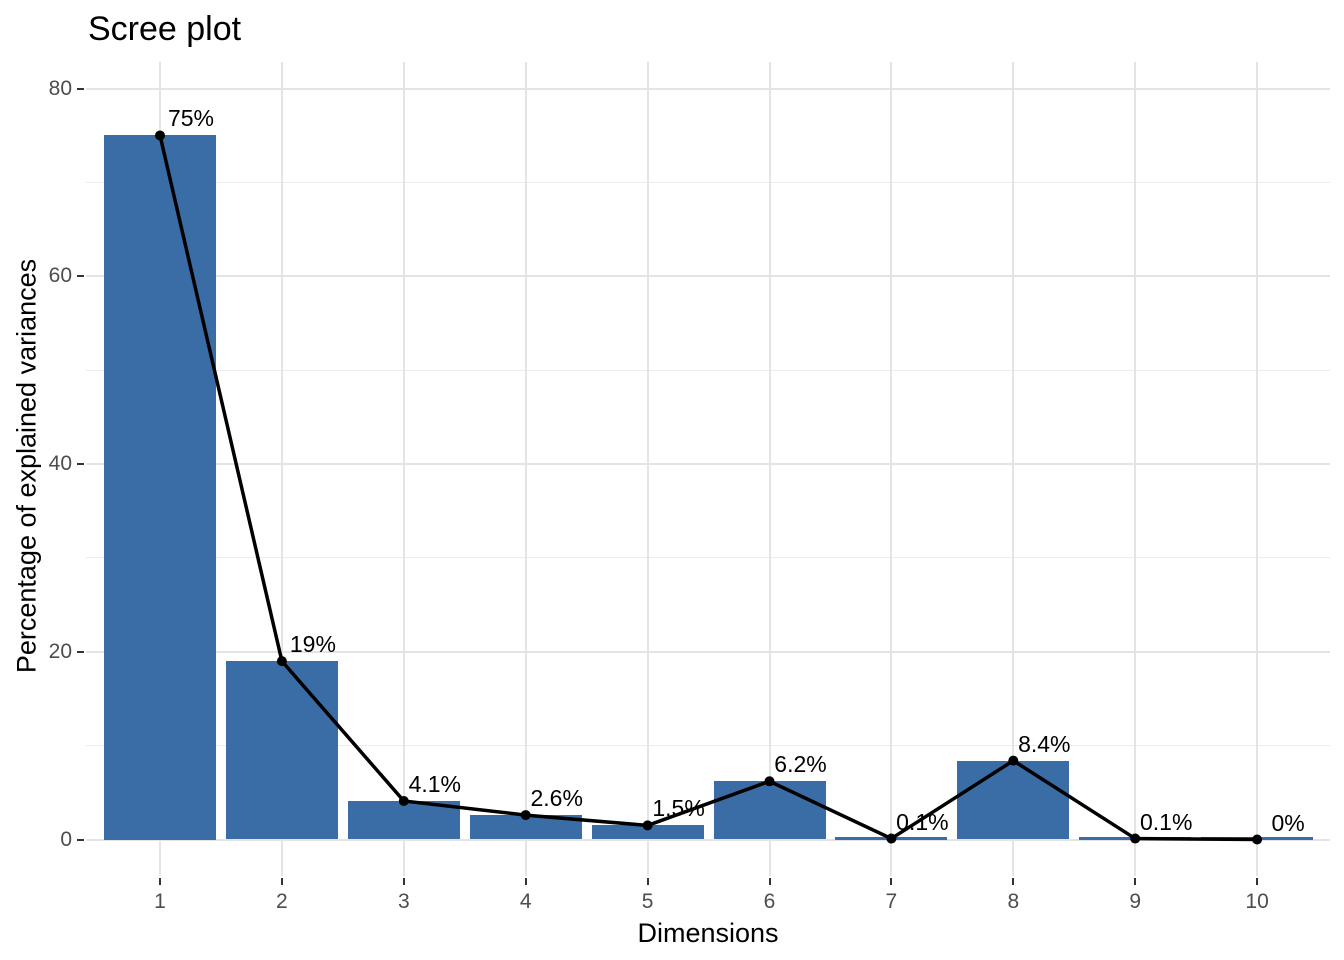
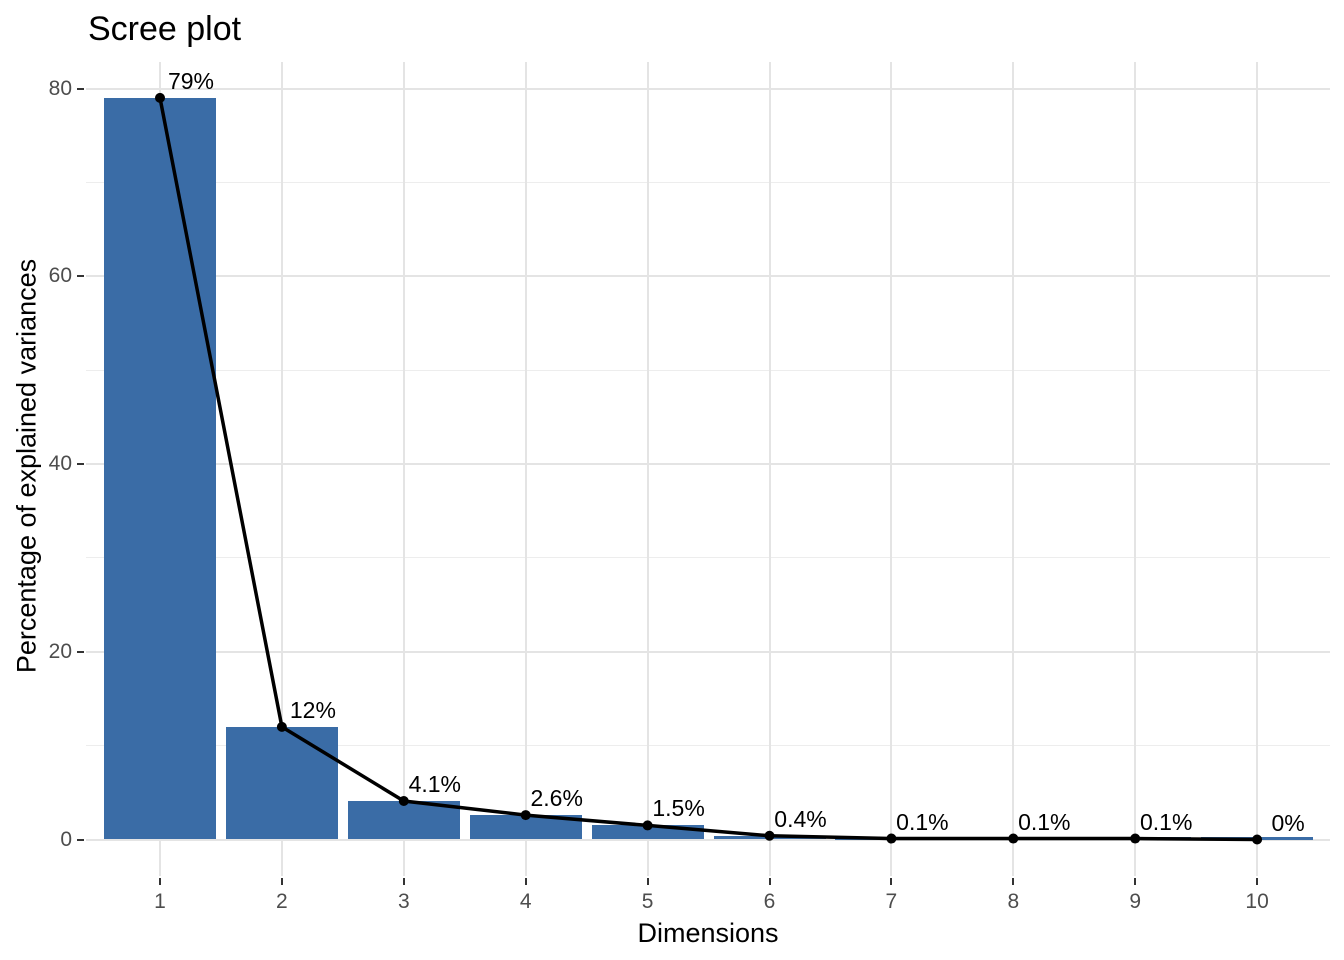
1: 75% -> 79%
2: 19% -> 12%
6: 6.2% -> 0.4%
8: 8.4% -> 0.1%
